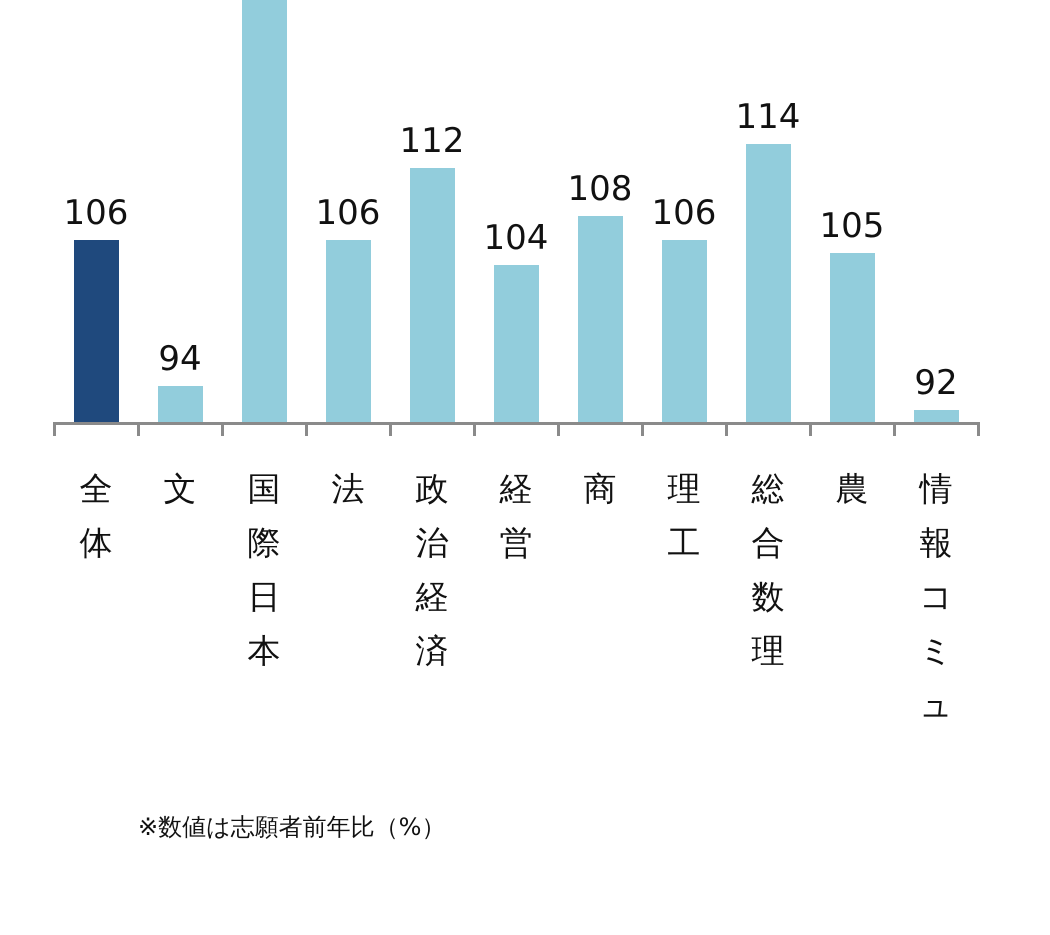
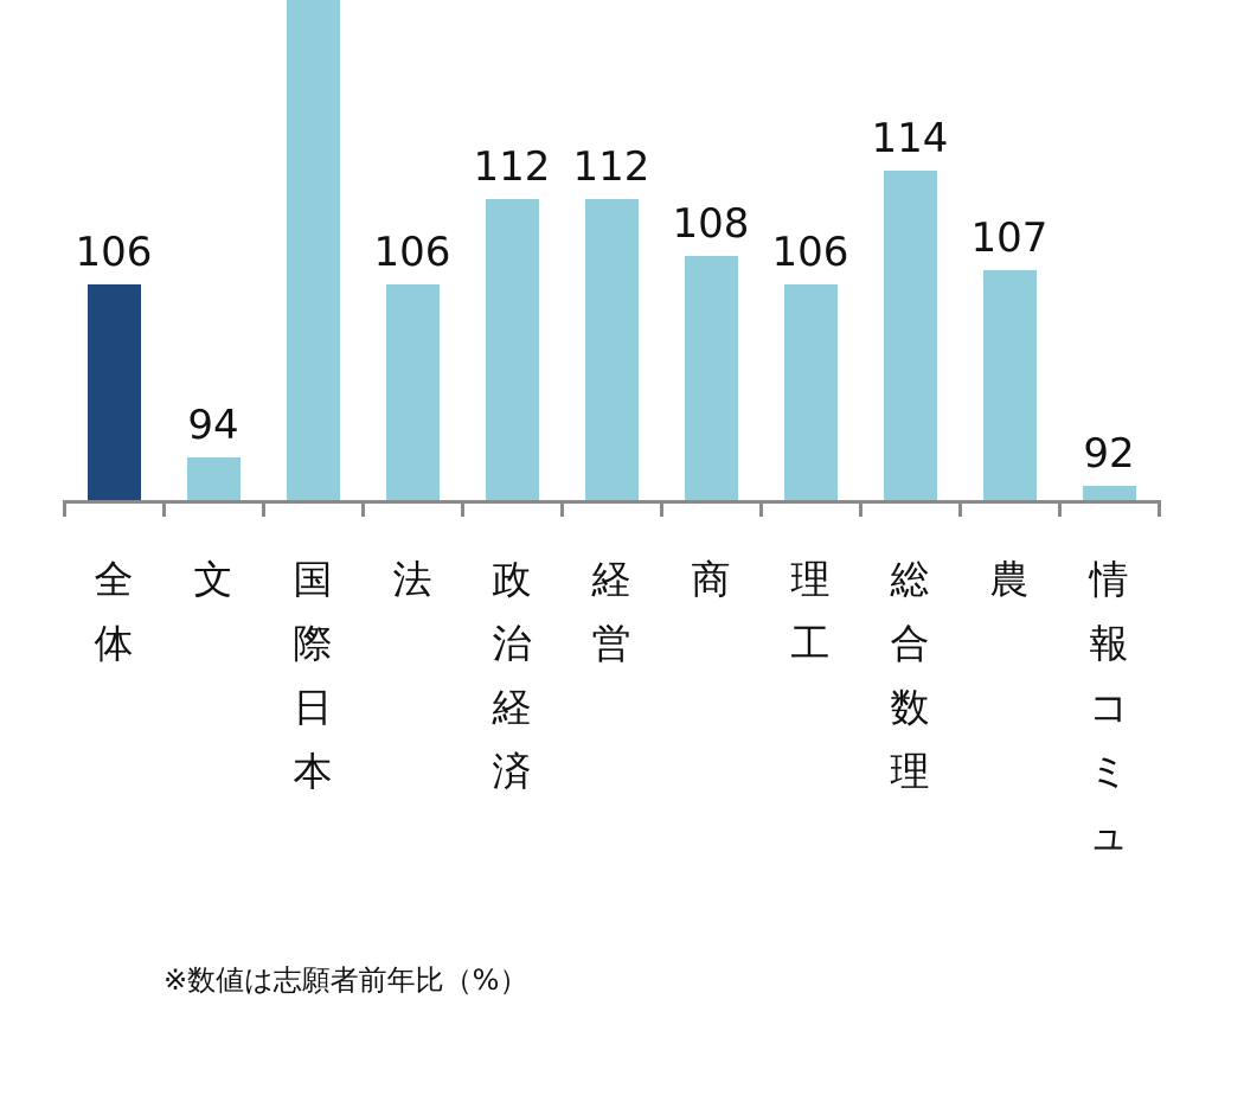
経営: 104 -> 112
農: 105 -> 107
